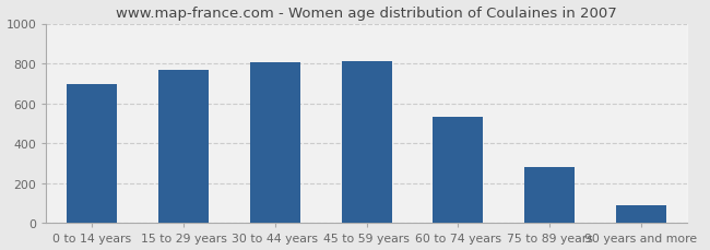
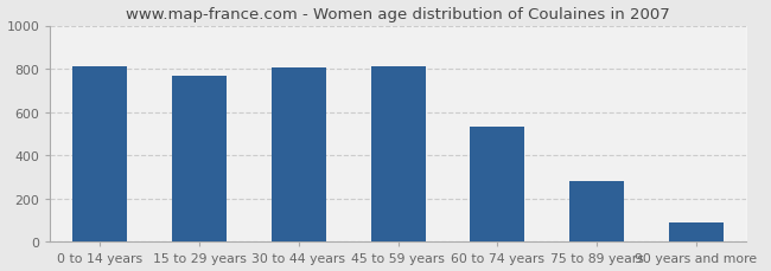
0 to 14 years: 700 -> 810
